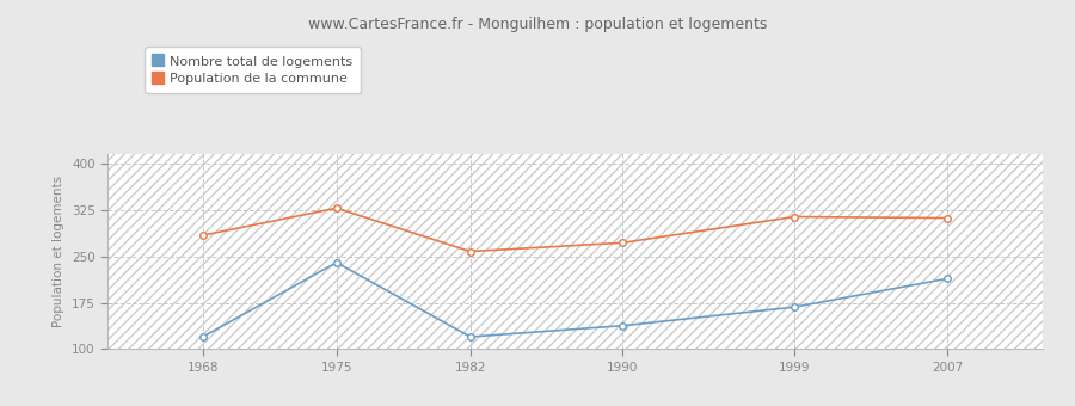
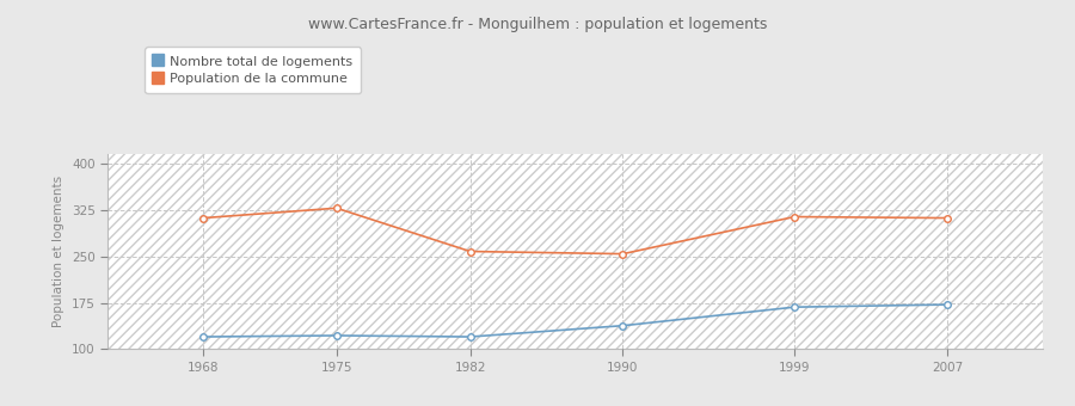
Population de la commune/1968: 284 -> 312
Nombre total de logements/1975: 240 -> 122
Population de la commune/1990: 272 -> 254
Nombre total de logements/2007: 214 -> 172
